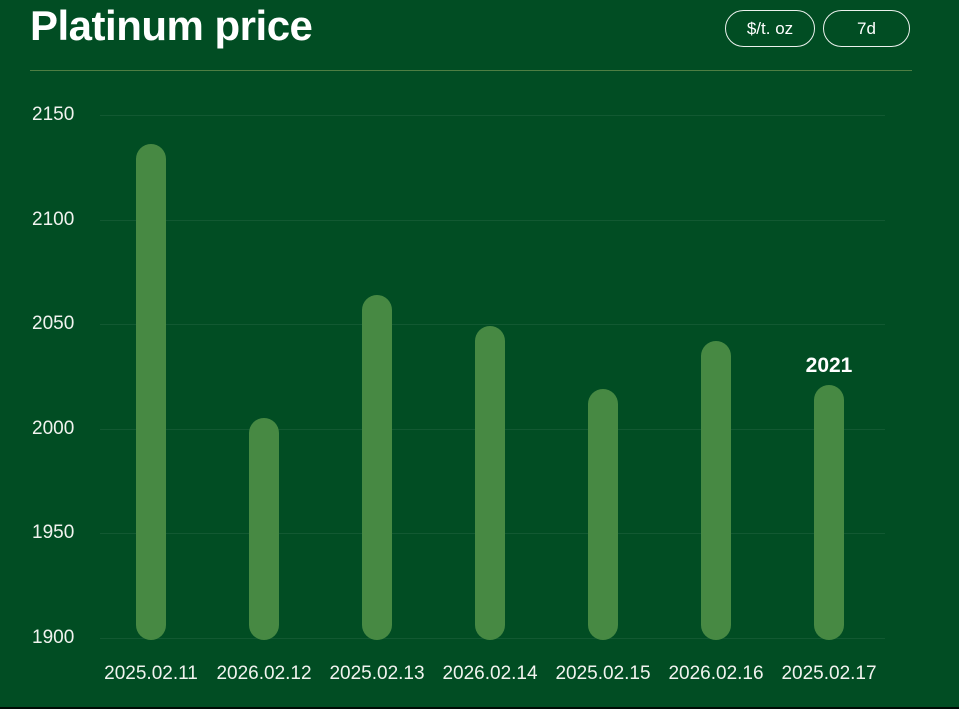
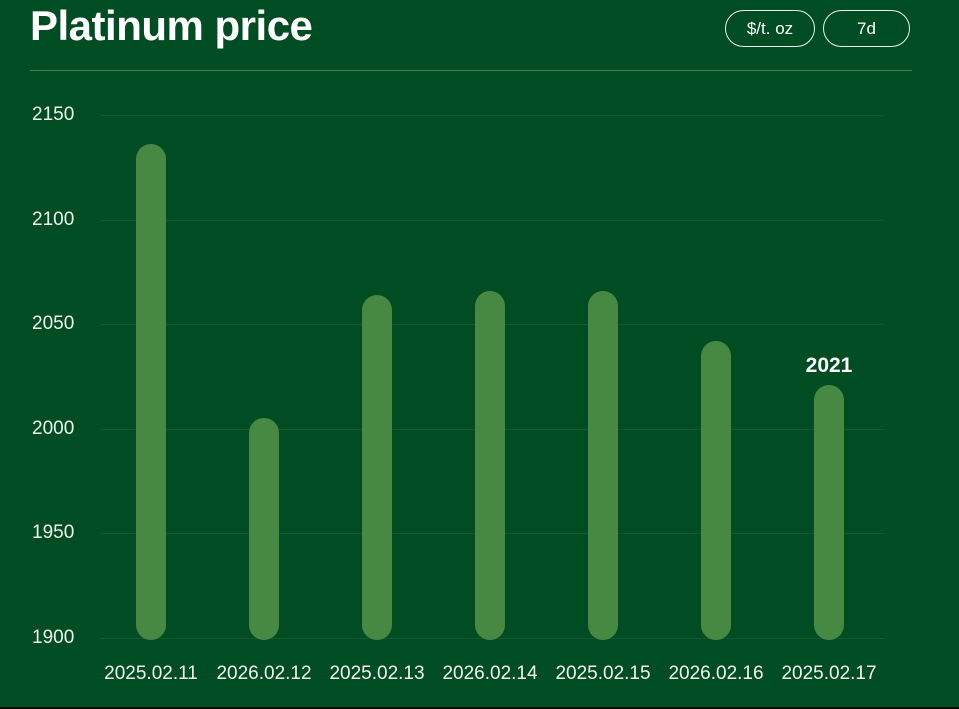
2026.02.14: 2049 -> 2066
2025.02.15: 2019 -> 2066
